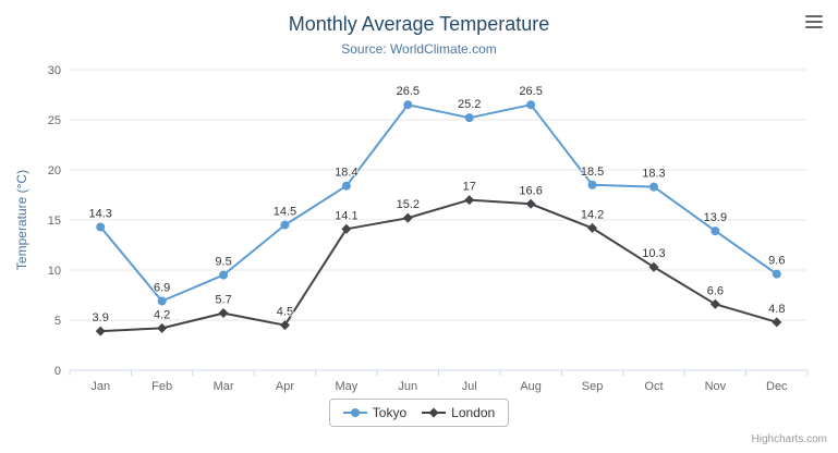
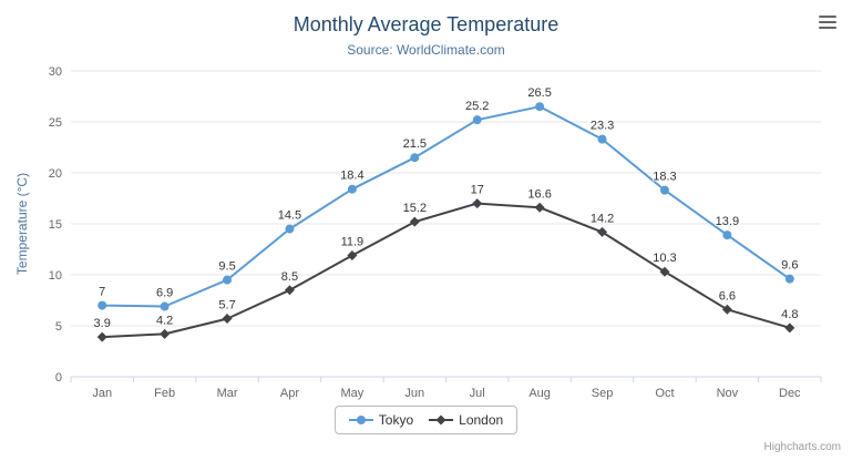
Tokyo/Jan: 14.3 -> 7
London/Apr: 4.5 -> 8.5
London/May: 14.1 -> 11.9
Tokyo/Jun: 26.5 -> 21.5
Tokyo/Sep: 18.5 -> 23.3
